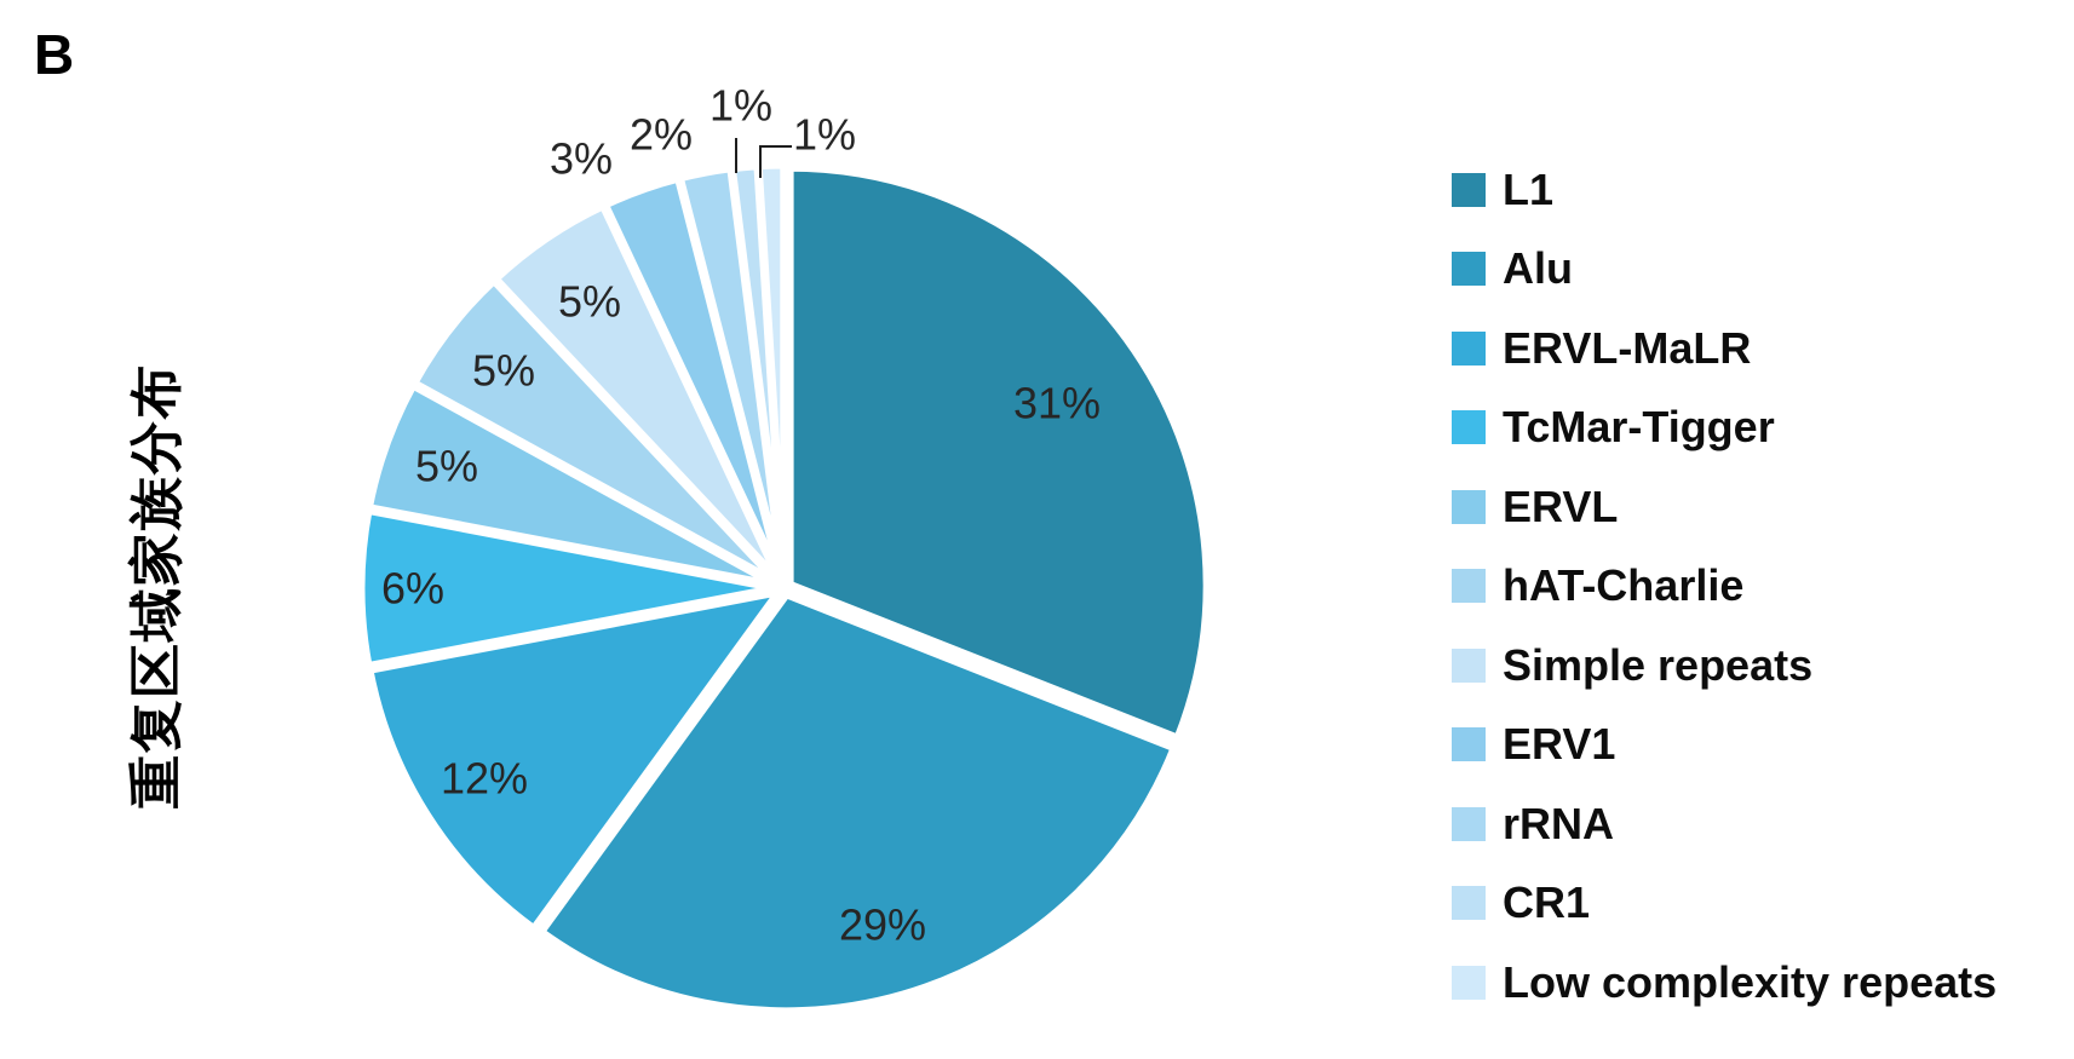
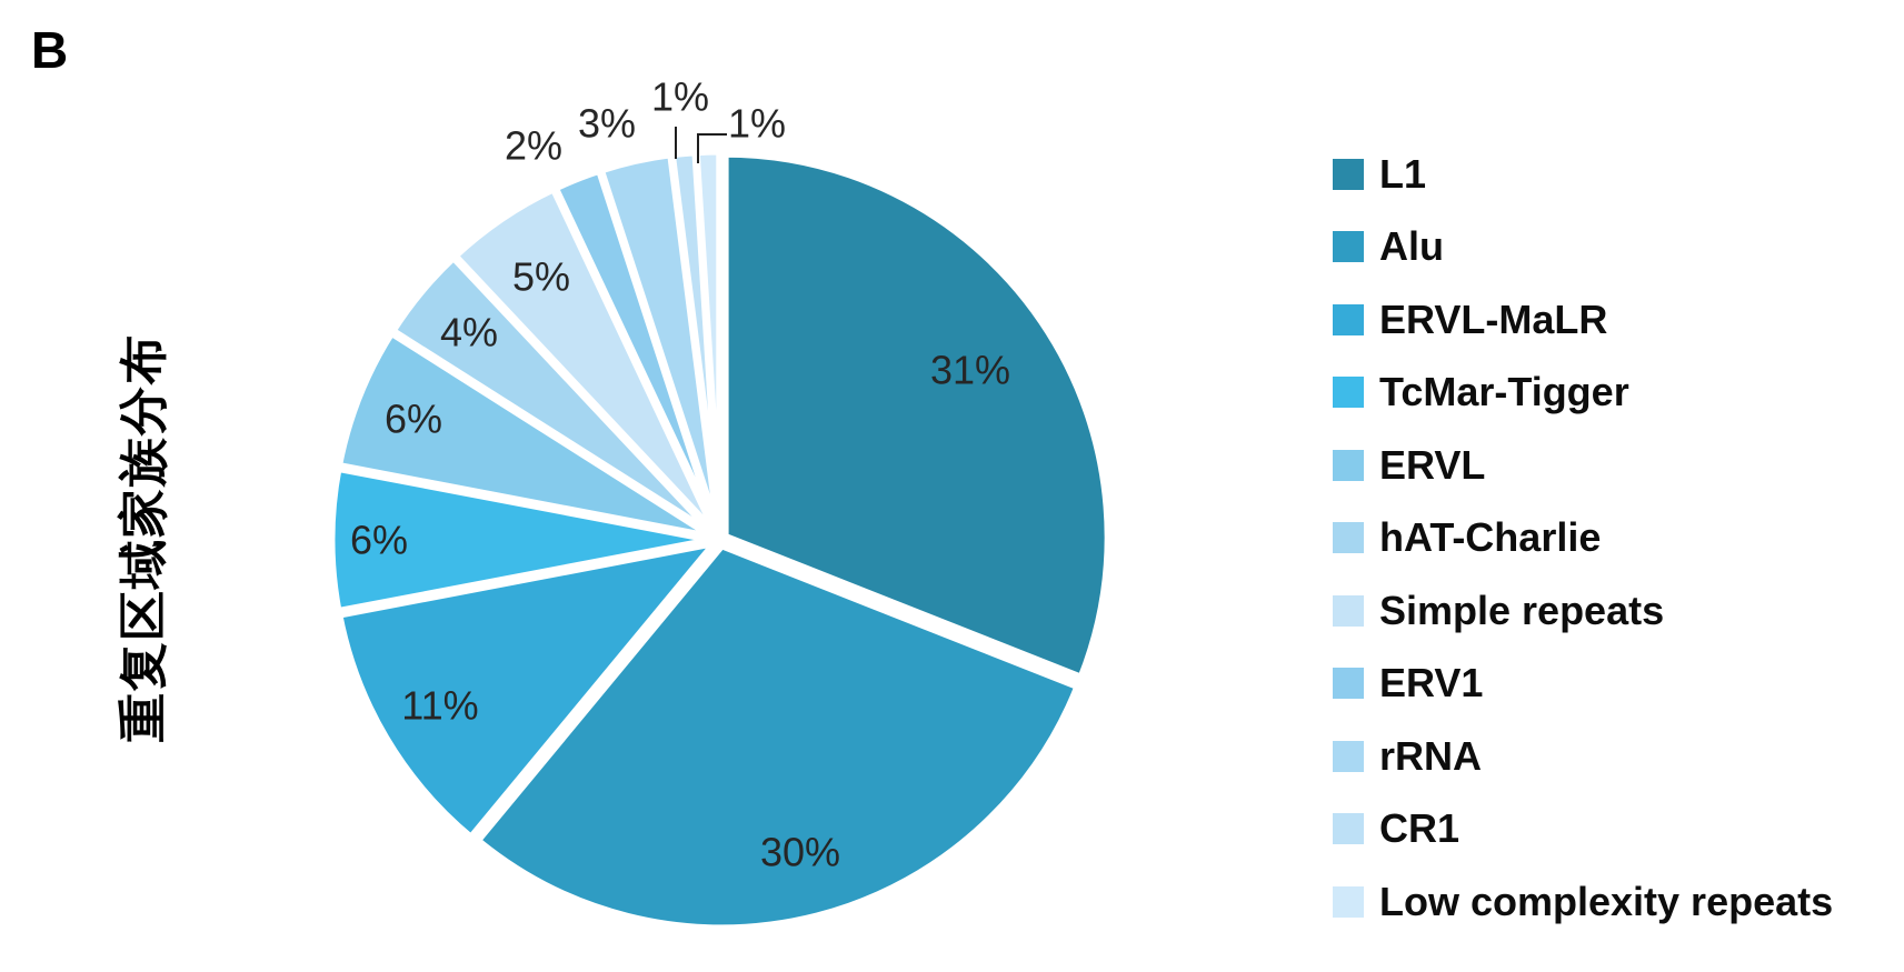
Alu: 29% -> 30%
ERVL-MaLR: 12% -> 11%
ERVL: 5% -> 6%
hAT-Charlie: 5% -> 4%
ERV1: 3% -> 2%
rRNA: 2% -> 3%
